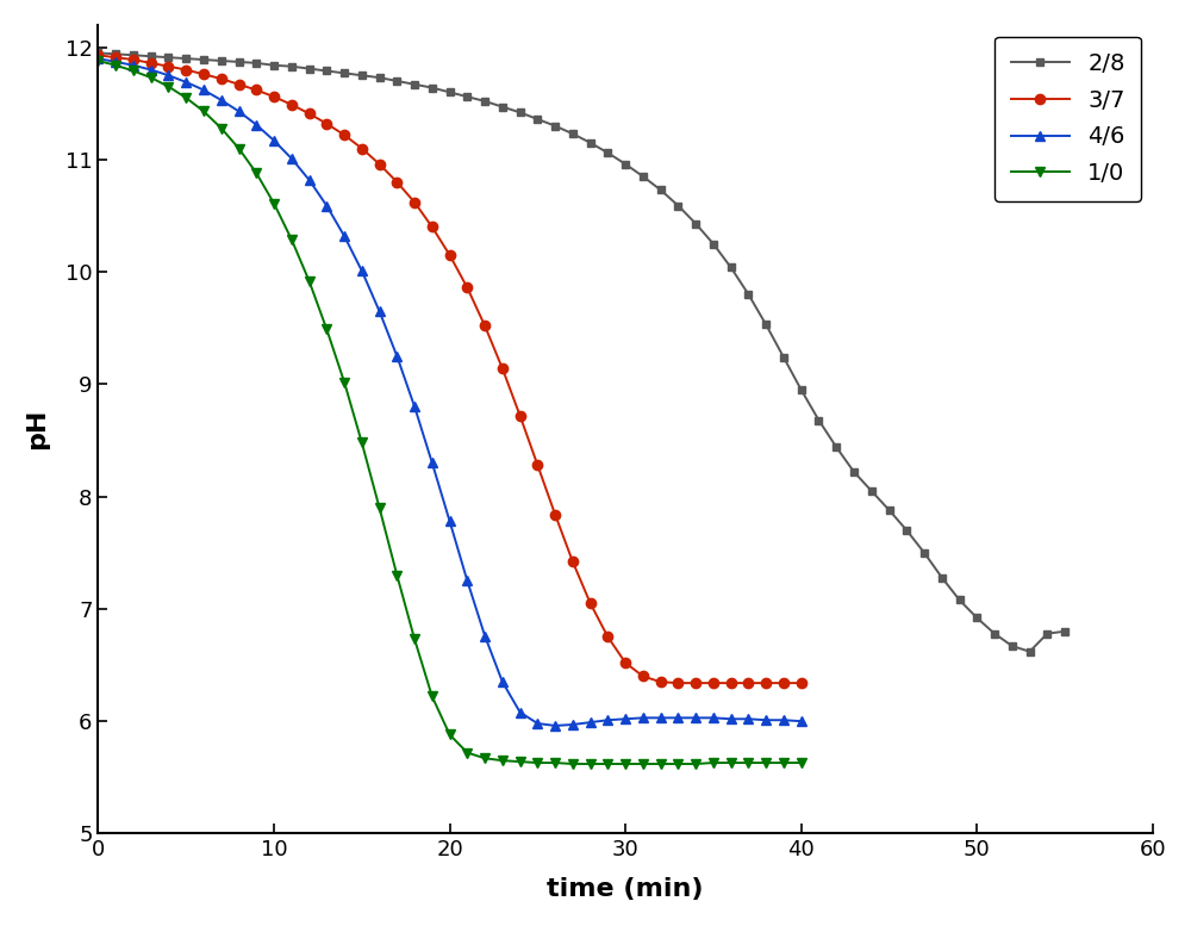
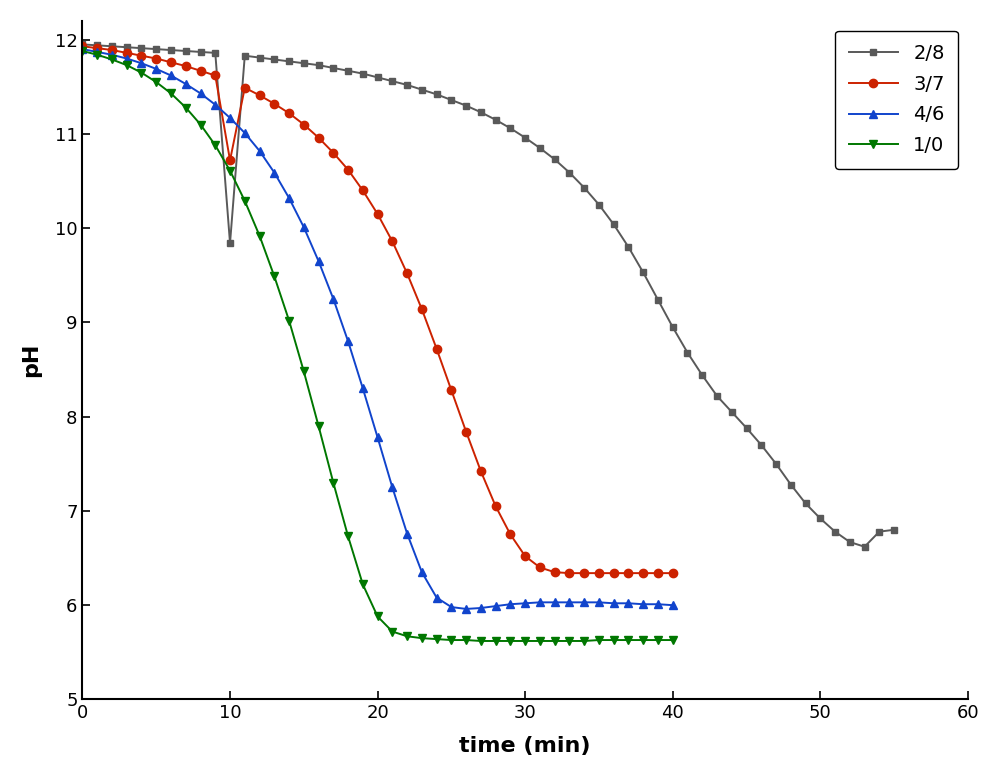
2/8/10: 11.84 -> 9.84
3/7/10: 11.56 -> 10.72
